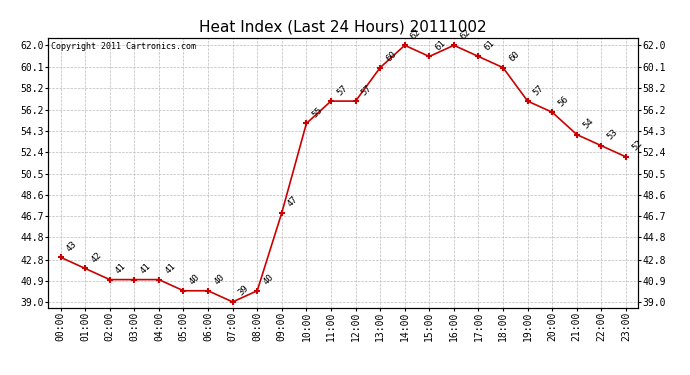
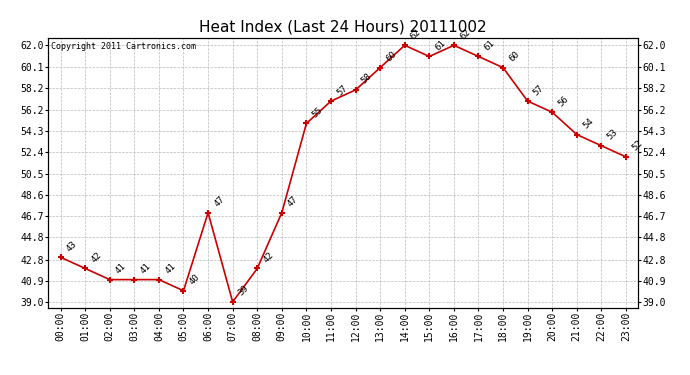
06:00: 40 -> 47
08:00: 40 -> 42
12:00: 57 -> 58
